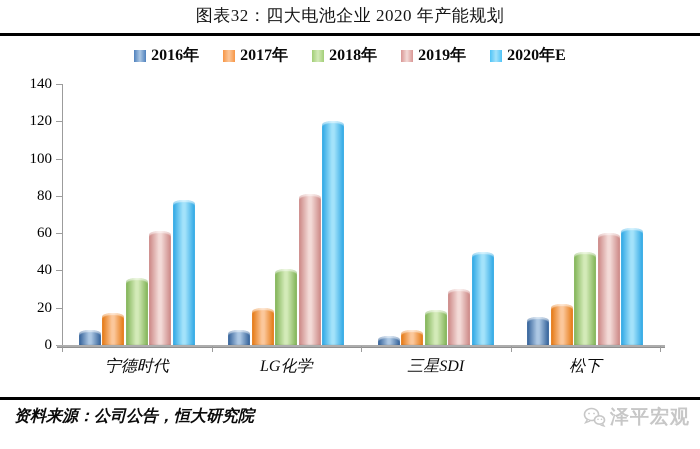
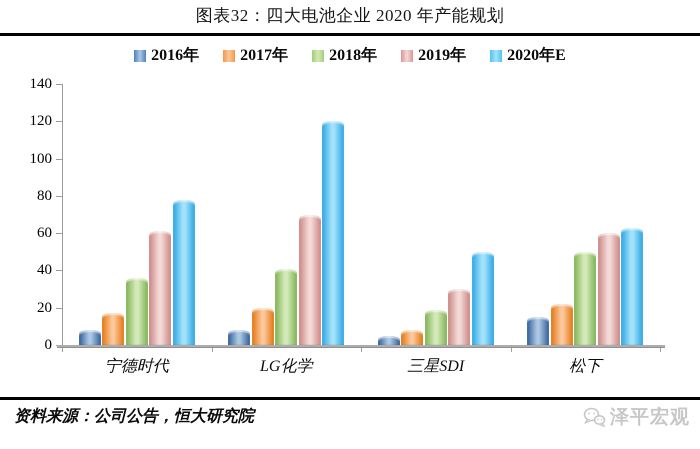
2019年/LG化学: 81 -> 70
